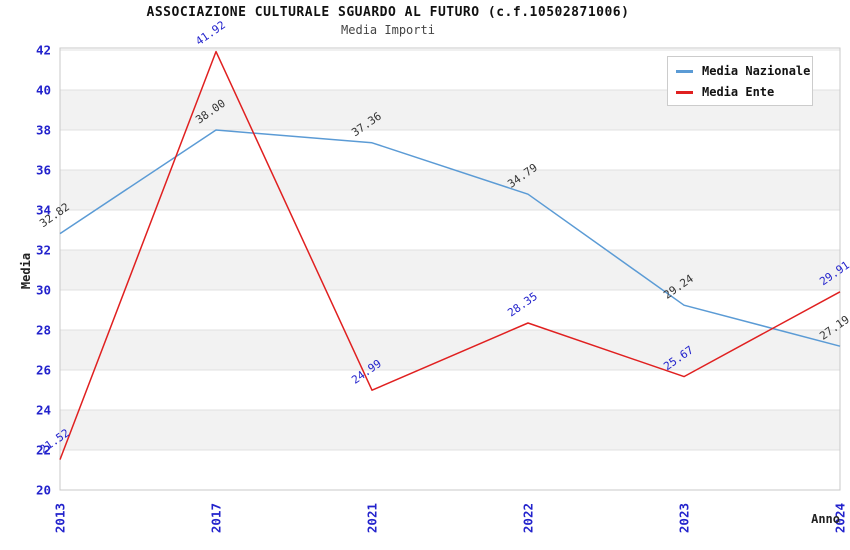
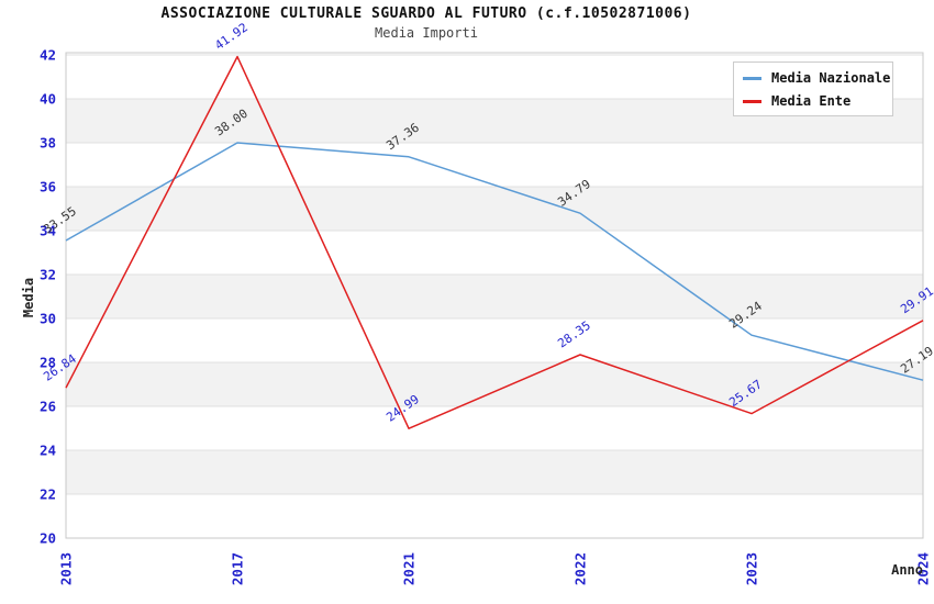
Media Nazionale/2013: 32.82 -> 33.55
Media Ente/2013: 21.52 -> 26.84
